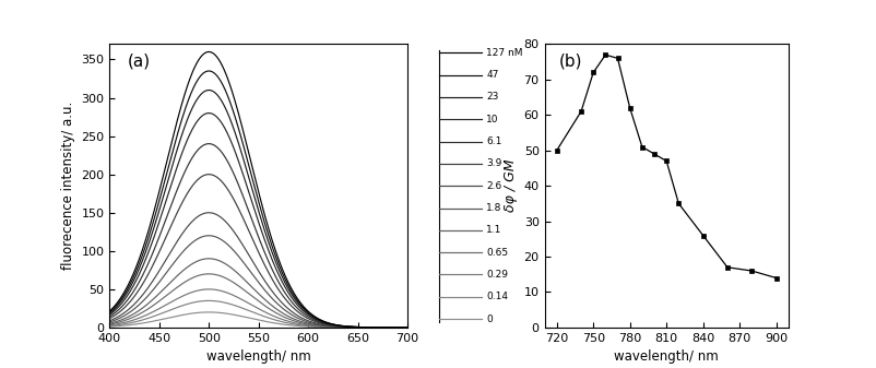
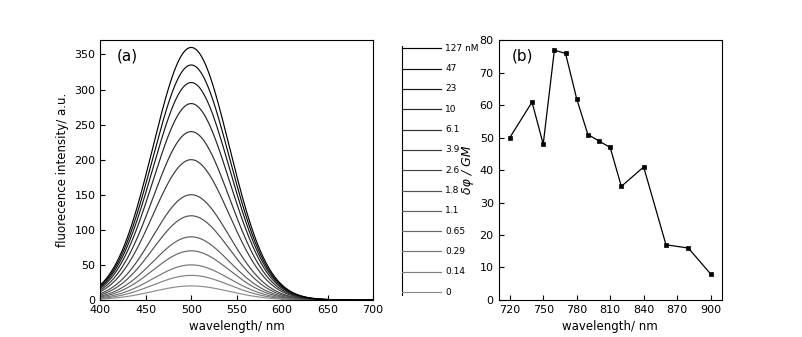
750: 72 -> 48
840: 26 -> 41
900: 14 -> 8
